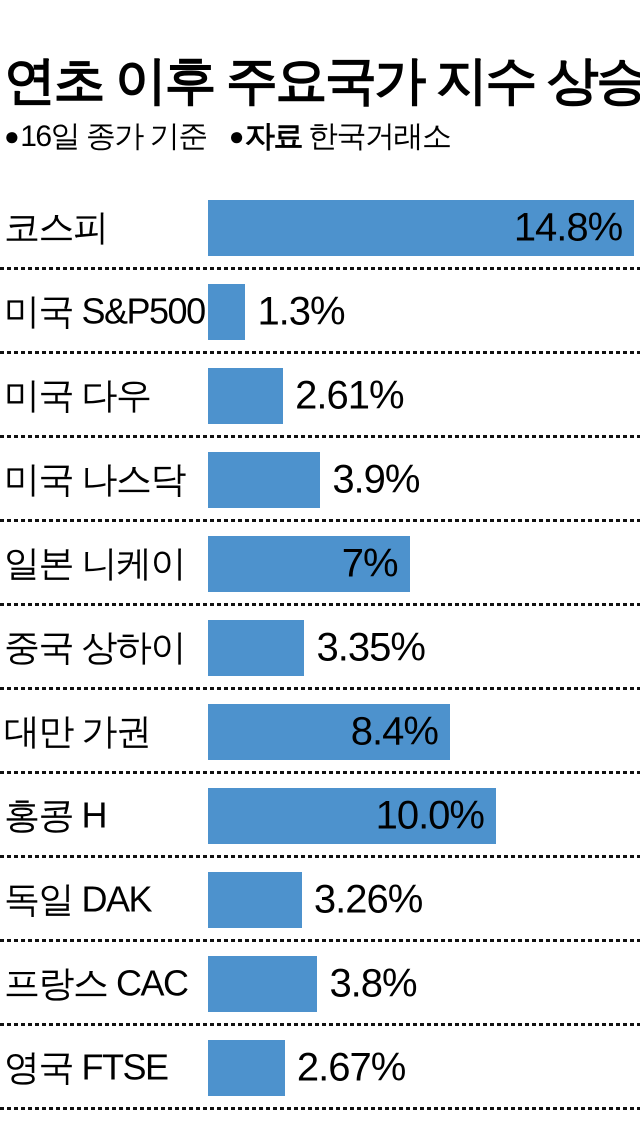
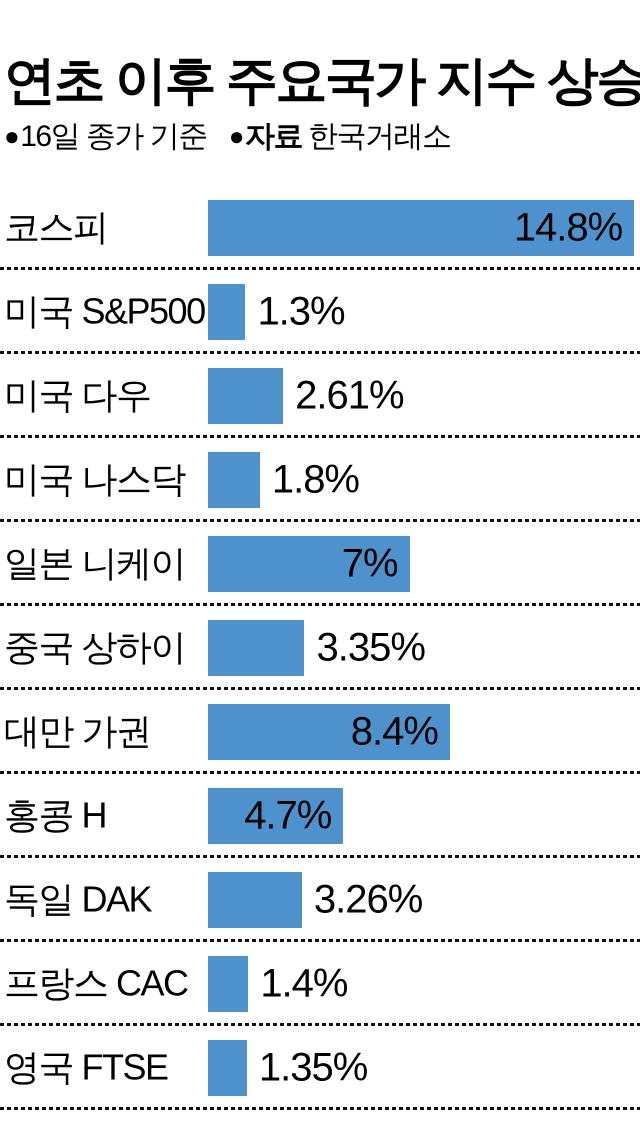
미국 나스닥: 3.9% -> 1.8%
홍콩 H: 10.0% -> 4.7%
프랑스 CAC: 3.8% -> 1.4%
영국 FTSE: 2.67% -> 1.35%
